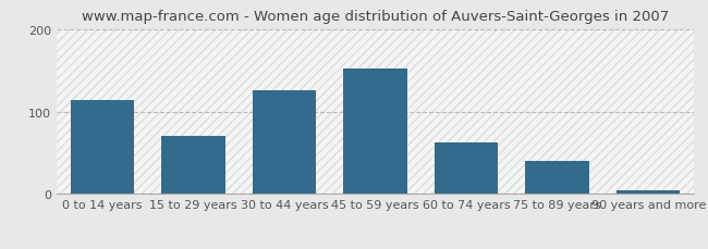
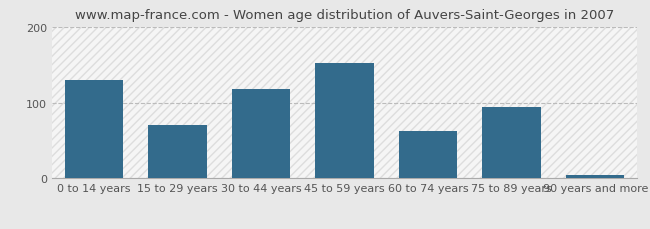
0 to 14 years: 114 -> 130
30 to 44 years: 126 -> 118
75 to 89 years: 40 -> 94
